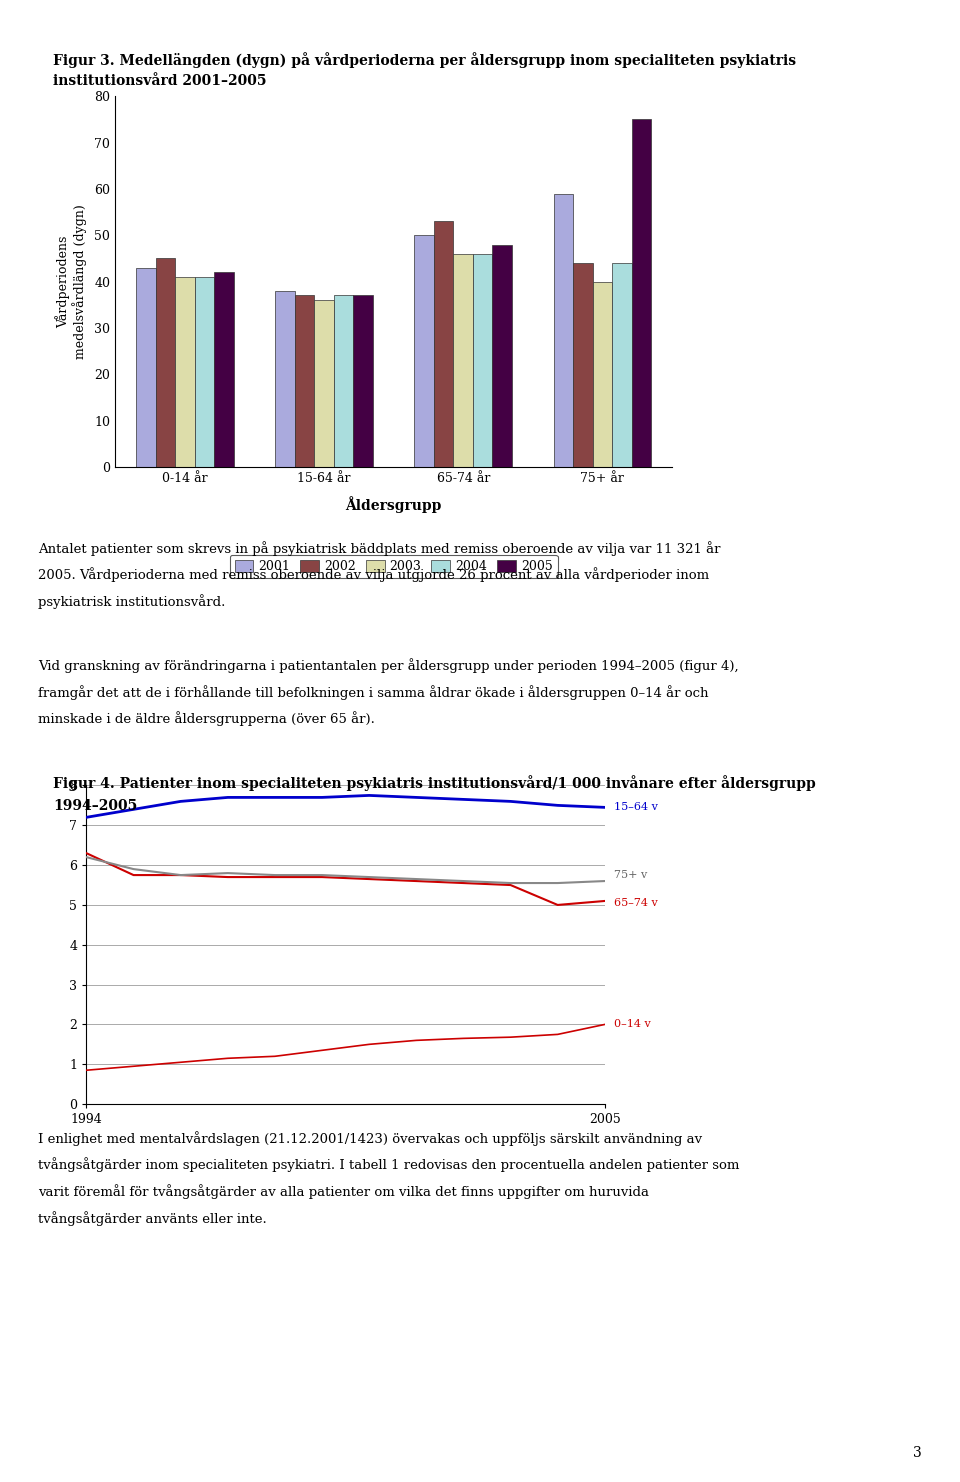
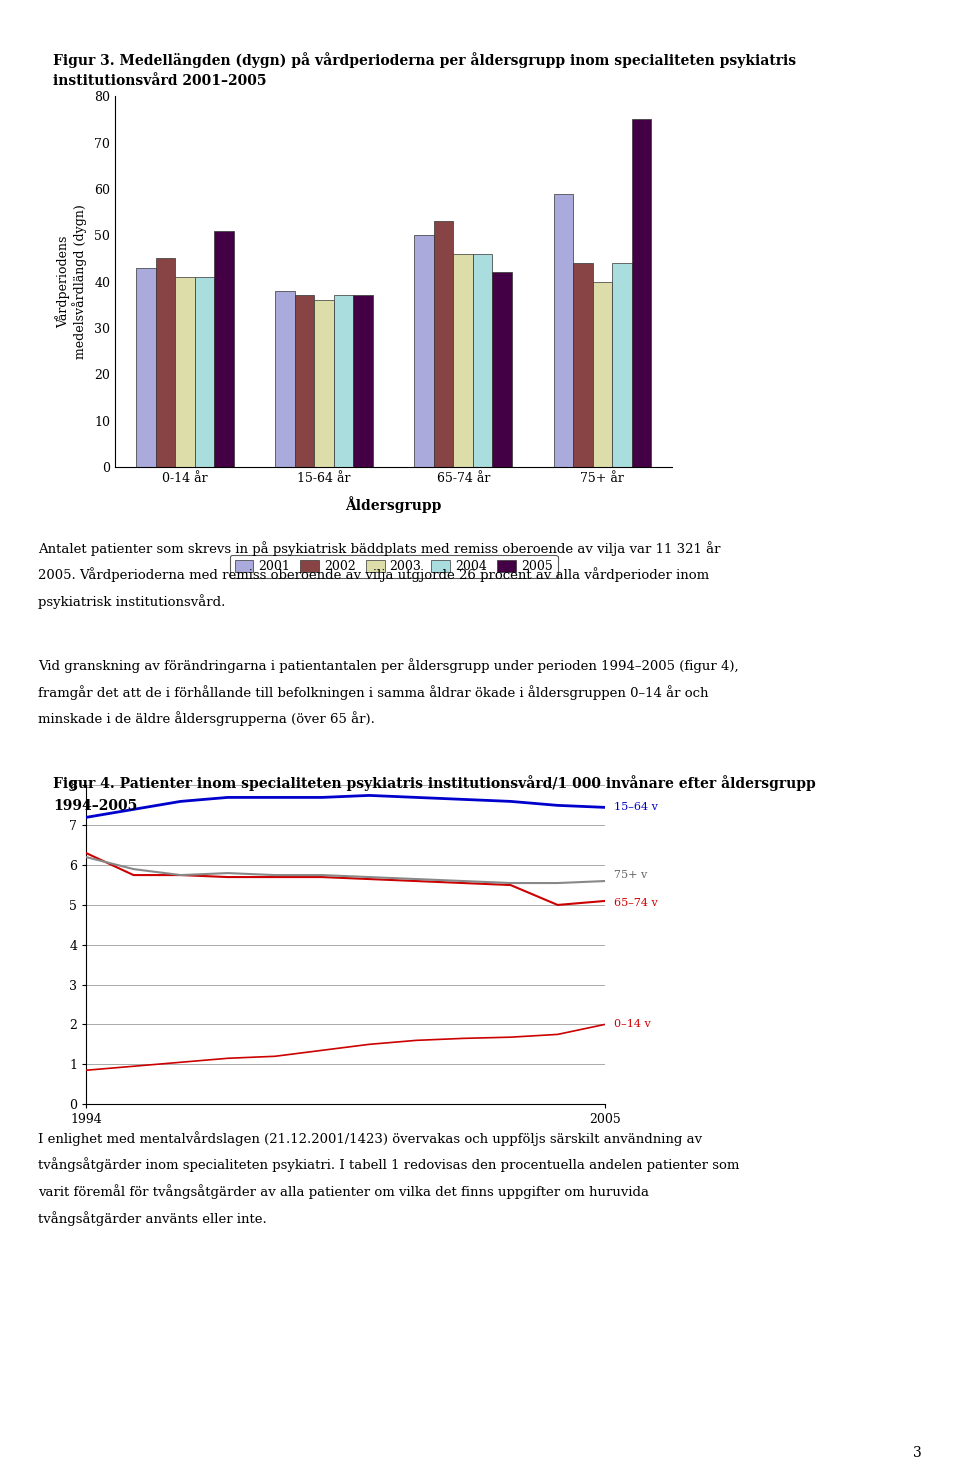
2005/0-14 år: 42 -> 51
2005/65-74 år: 48 -> 42
